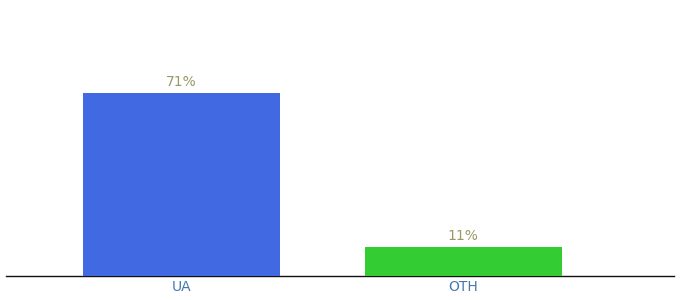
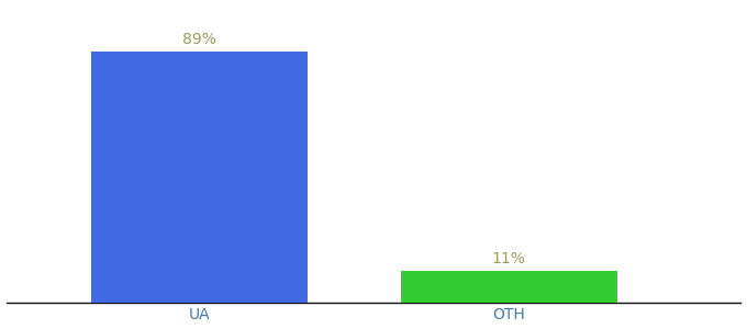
UA: 71% -> 89%
